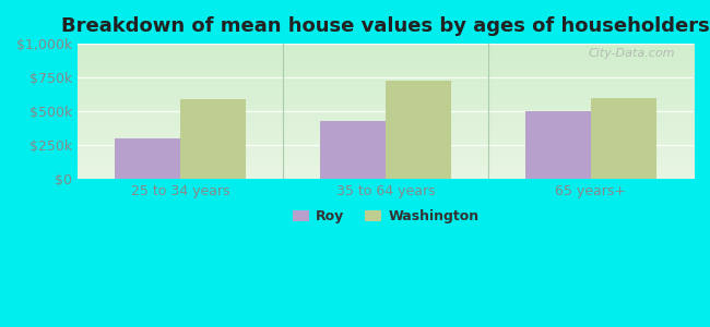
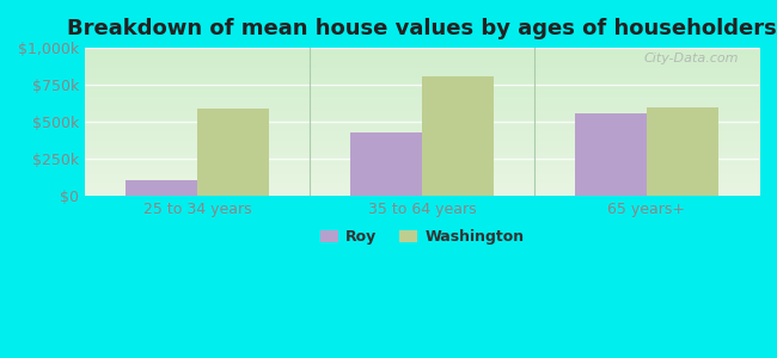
Roy/25 to 34 years: $300k -> $110k
Washington/35 to 64 years: $720k -> $810k
Roy/65 years+: $500k -> $560k
